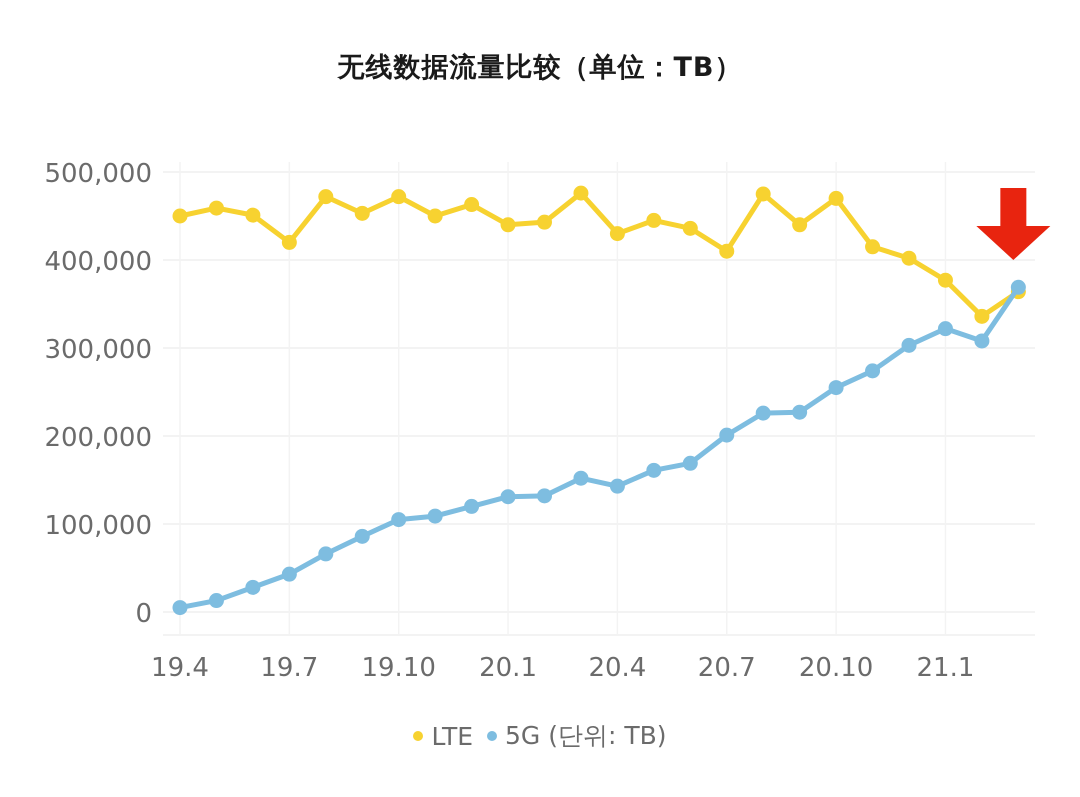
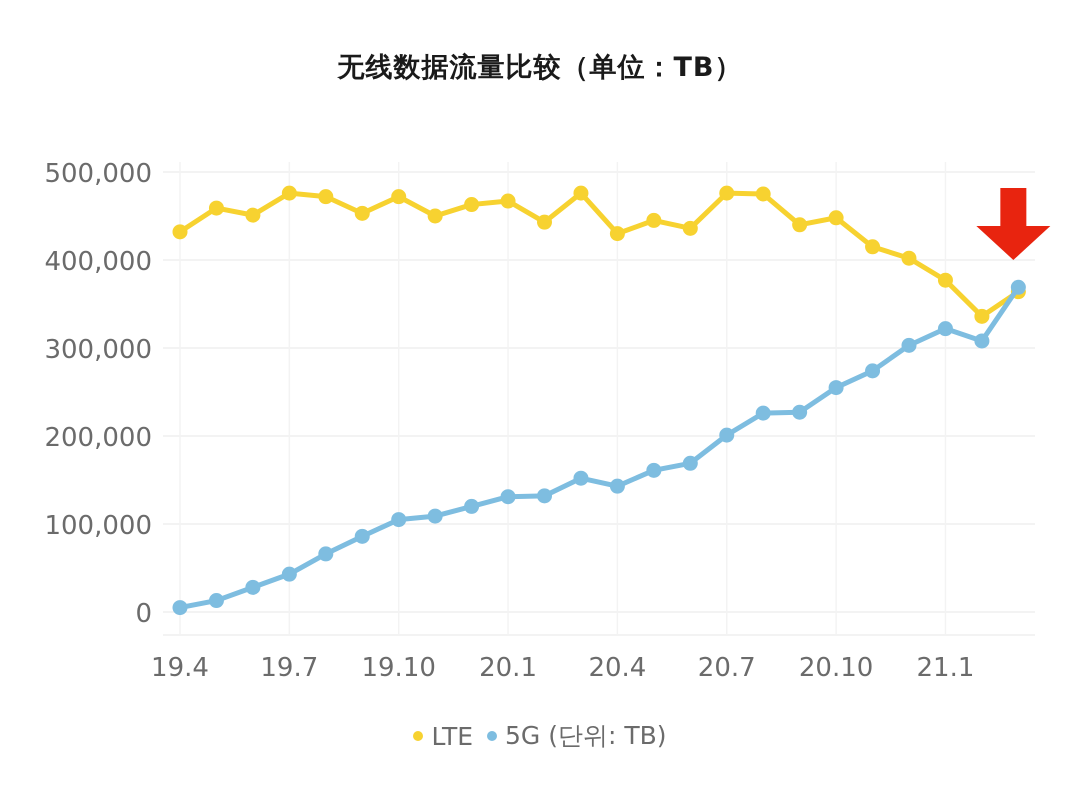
LTE/19.4: 450000 -> 430000
LTE/19.7: 420000 -> 480000
LTE/20.1: 440000 -> 470000
LTE/20.7: 410000 -> 480000
LTE/20.10: 470000 -> 450000
